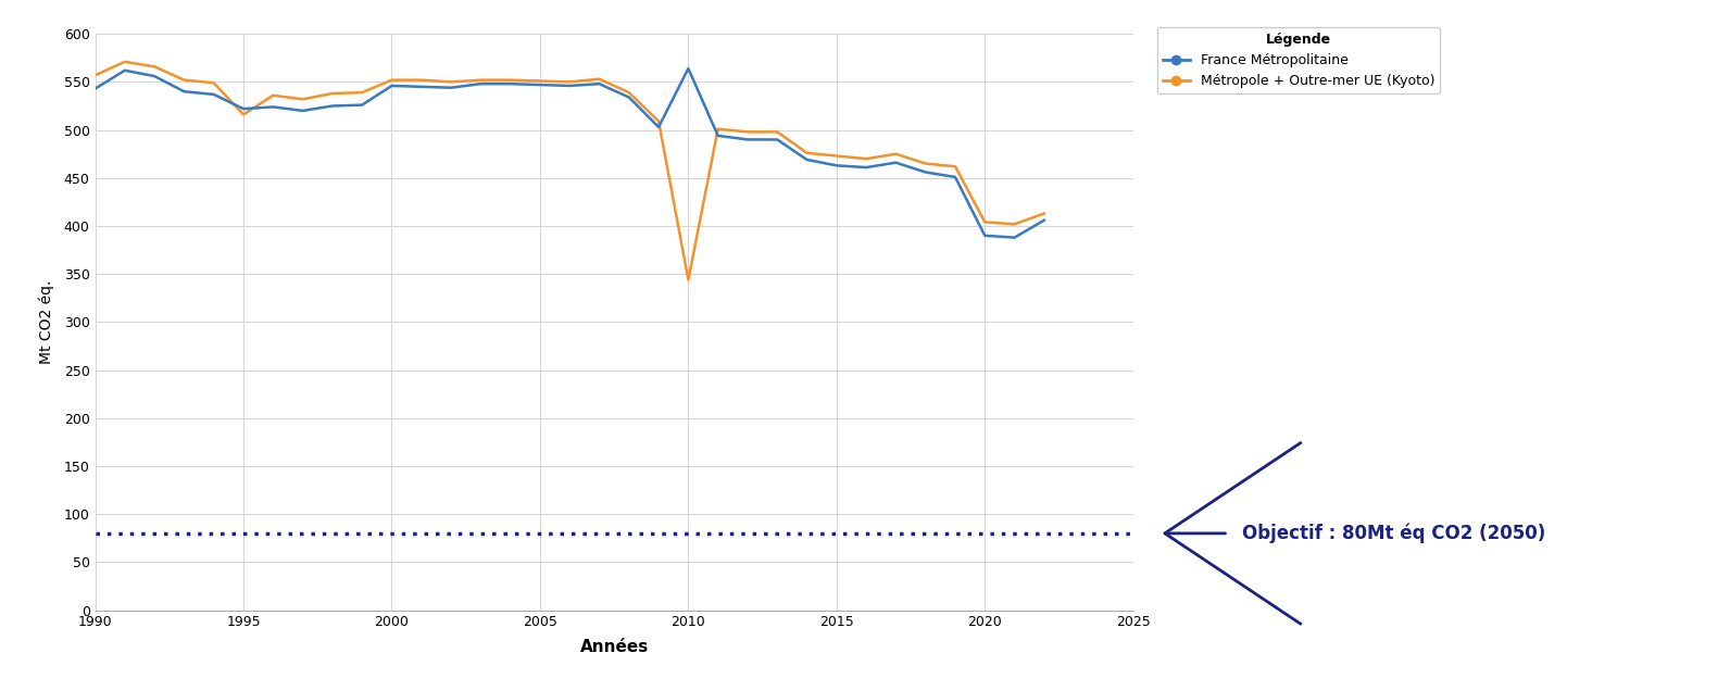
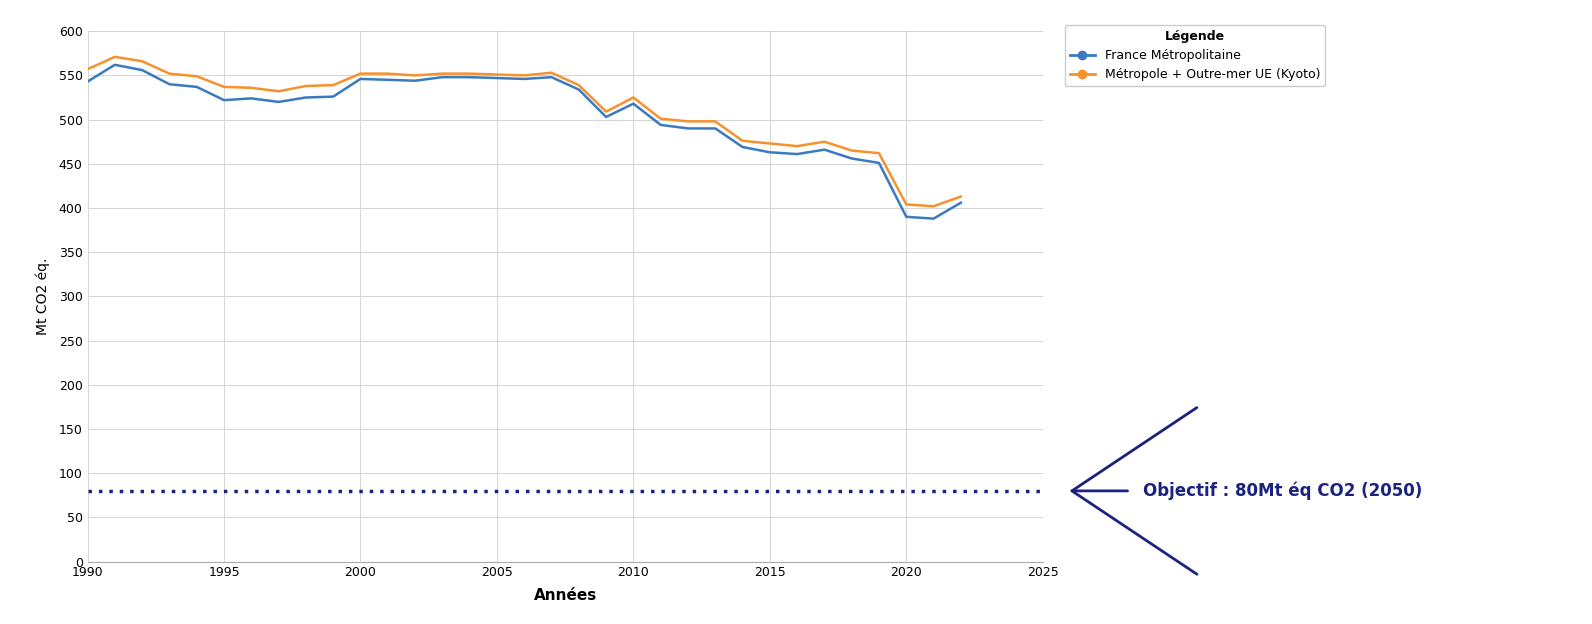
Métropole + Outre-mer UE (Kyoto)/1995: 516 -> 537
France Métropolitaine/2010: 564 -> 518
Métropole + Outre-mer UE (Kyoto)/2010: 344 -> 525
